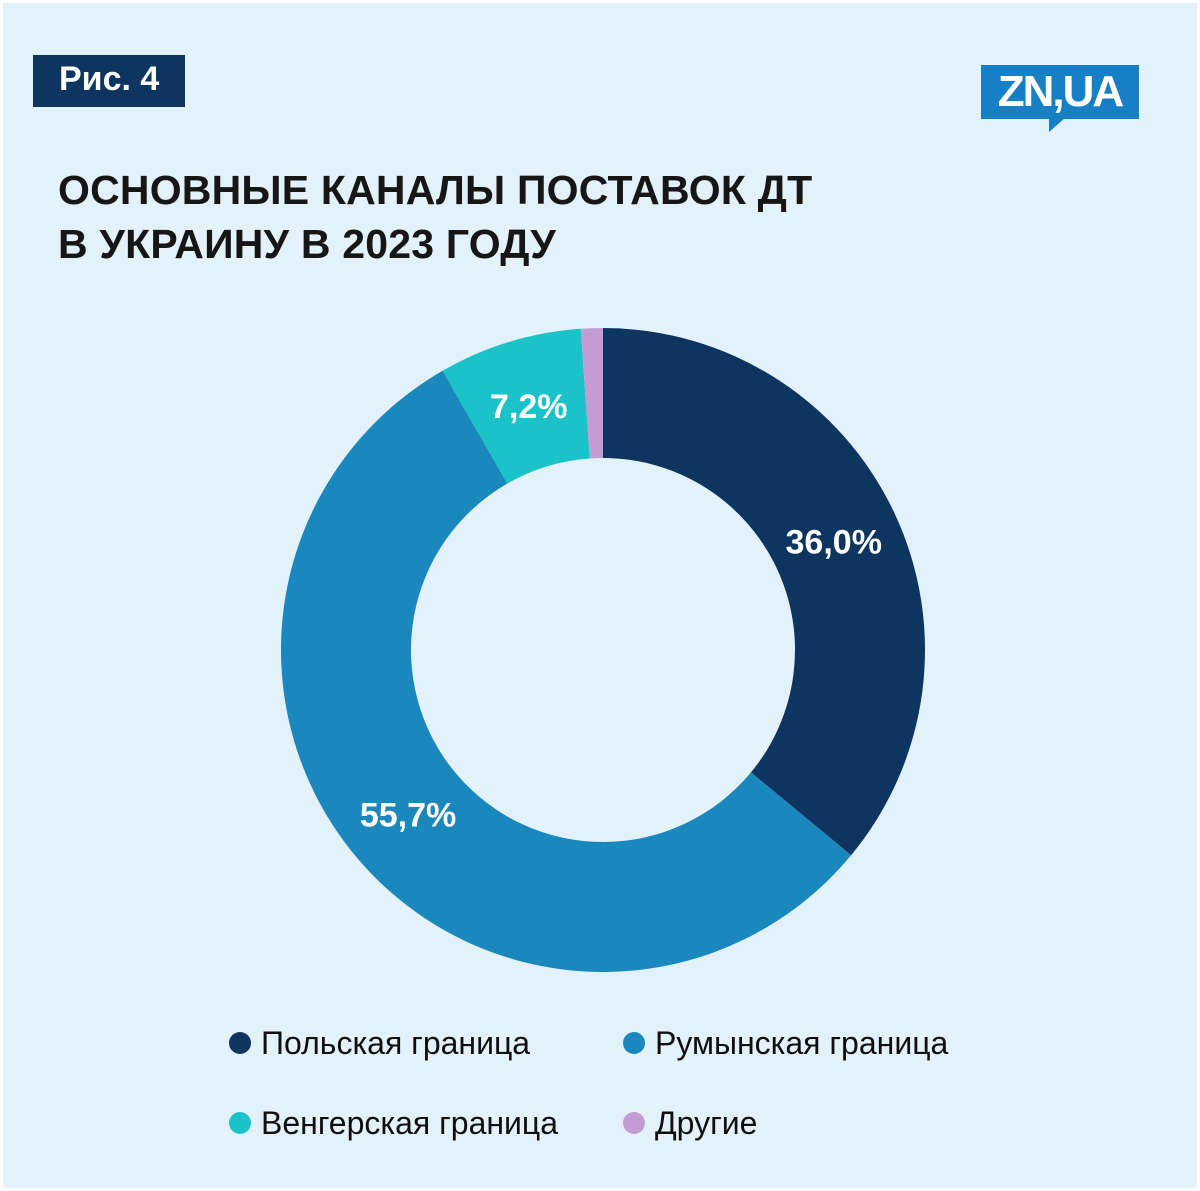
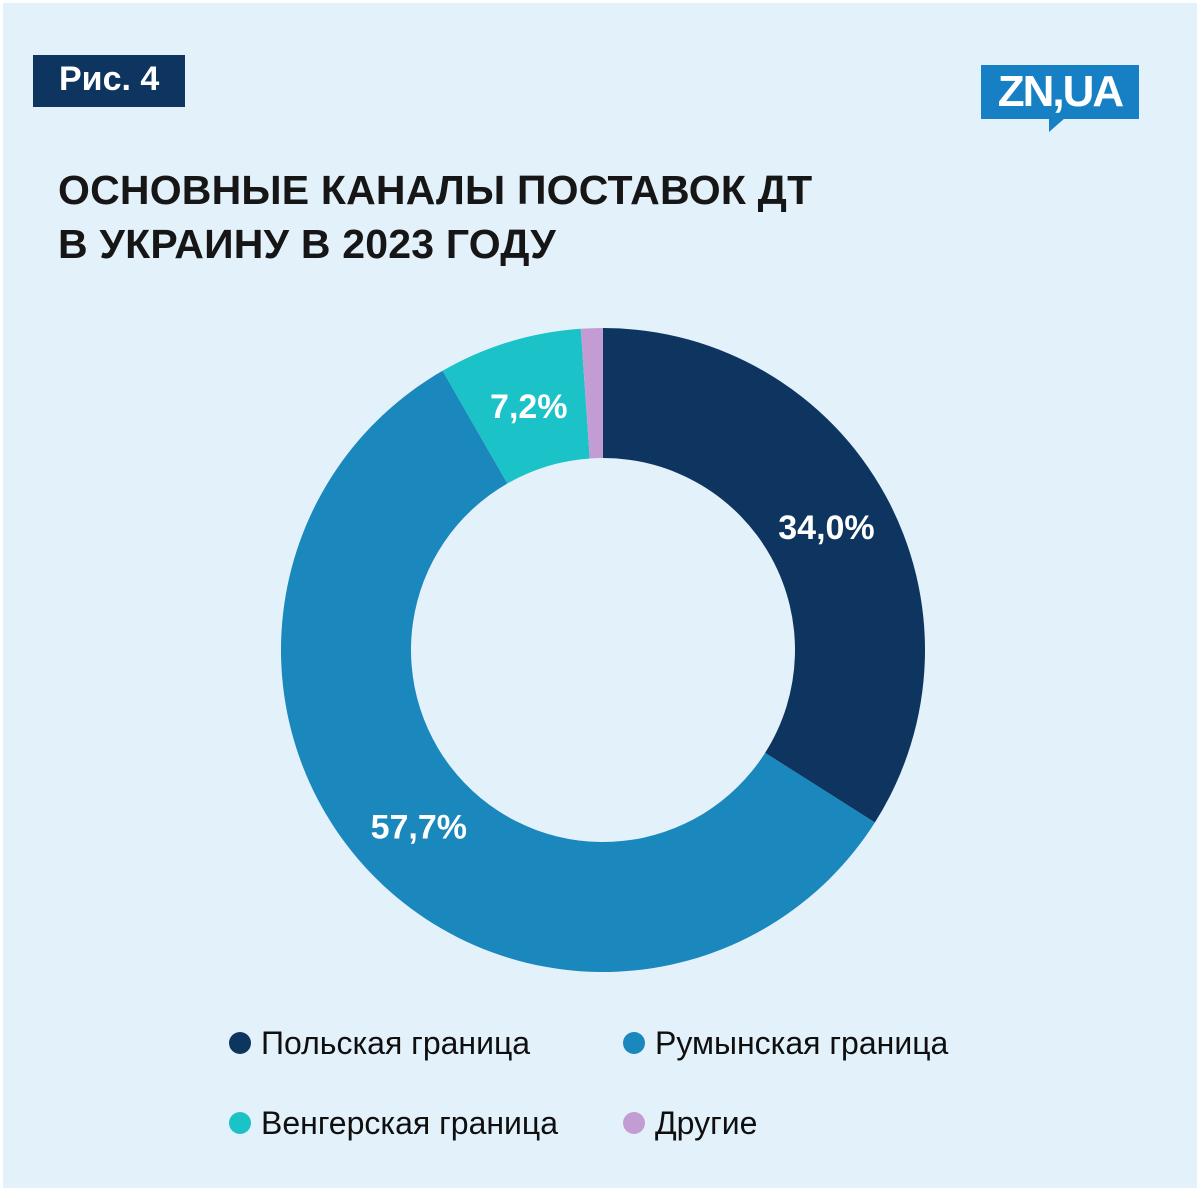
Польская граница: 36,0% -> 34,0%
Румынская граница: 55,7% -> 57,7%
